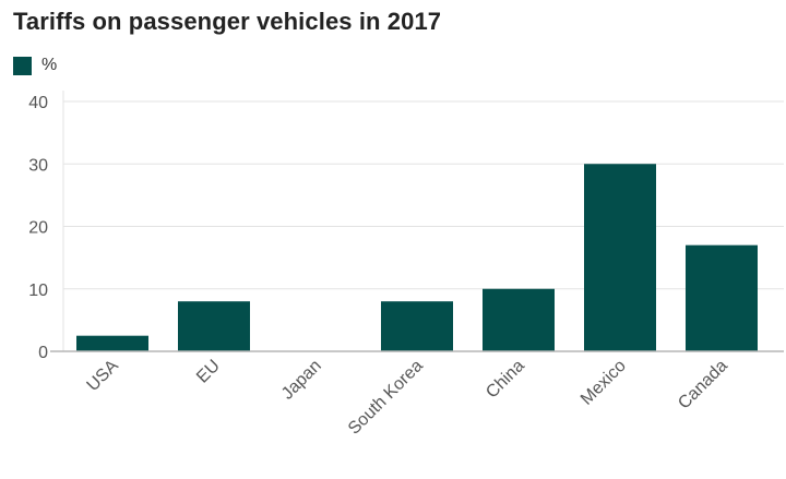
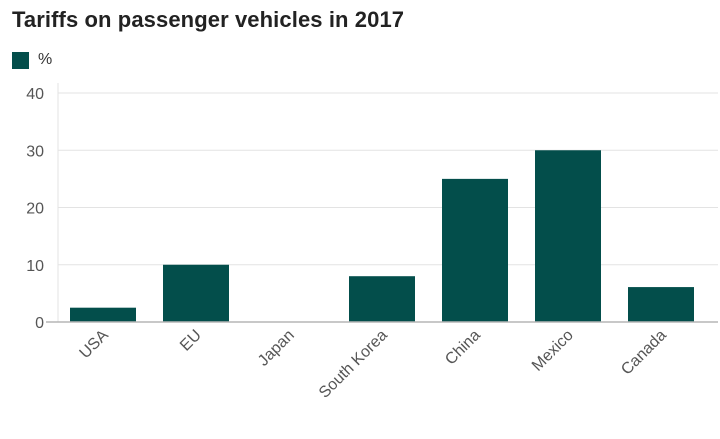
EU: 8 -> 10
China: 10 -> 25
Canada: 17 -> 6
